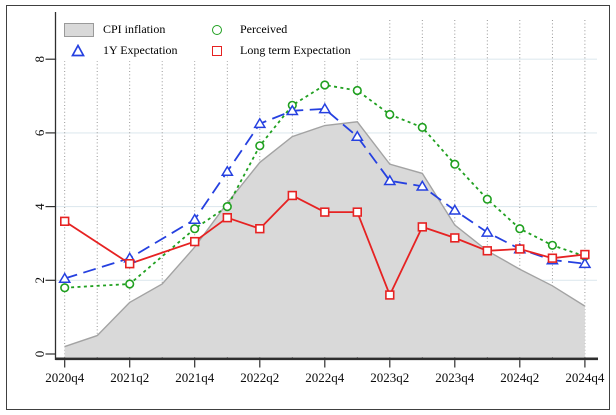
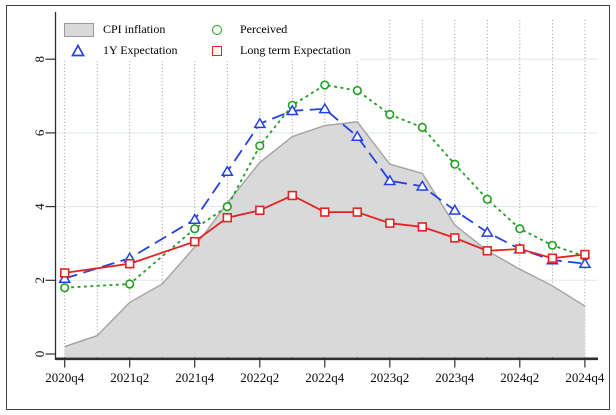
Long term Expectation/2020q4: 3.6 -> 2.2
Long term Expectation/2022q2: 3.4 -> 3.9
Long term Expectation/2023q2: 1.6 -> 3.5
